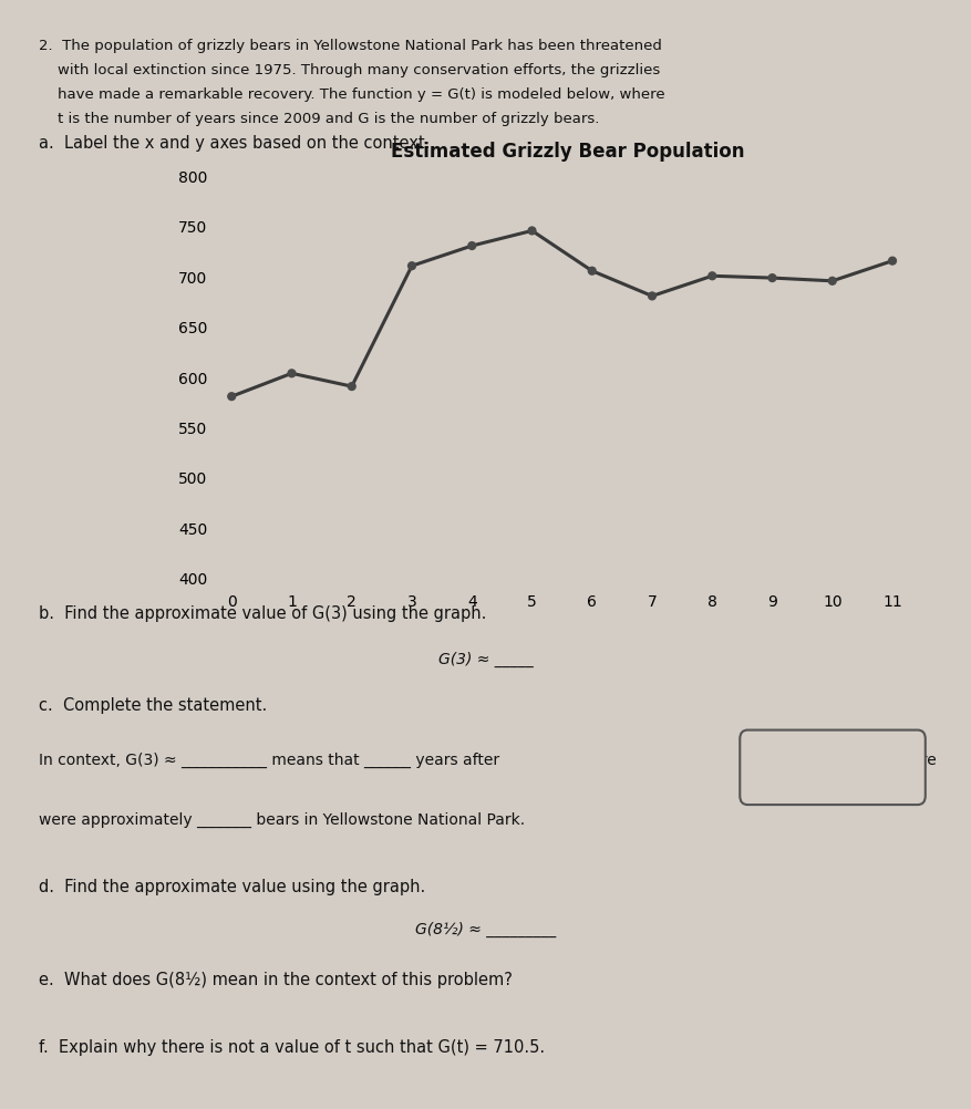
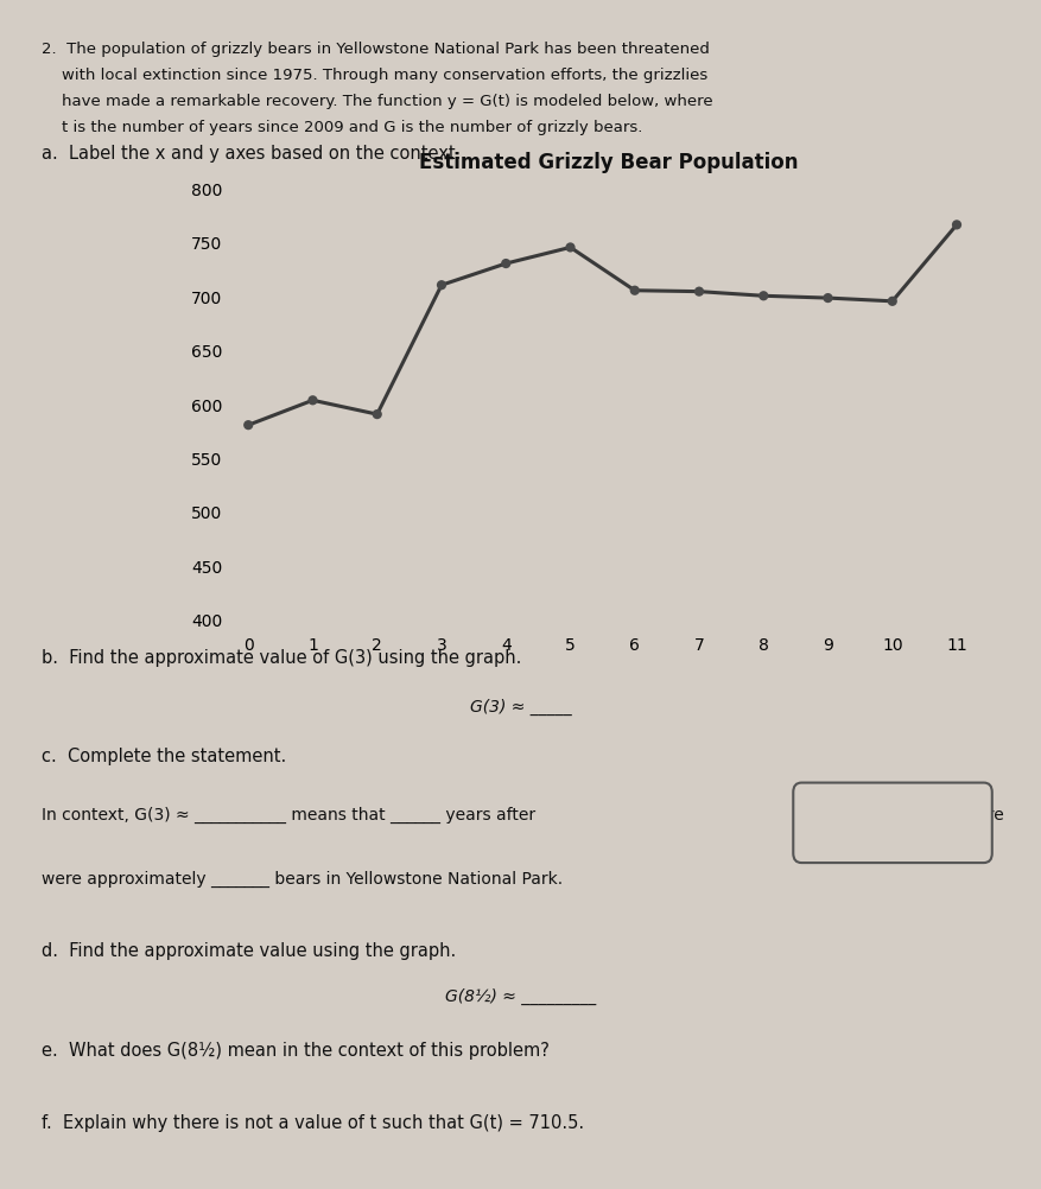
7: 680 -> 704
11: 715 -> 766
